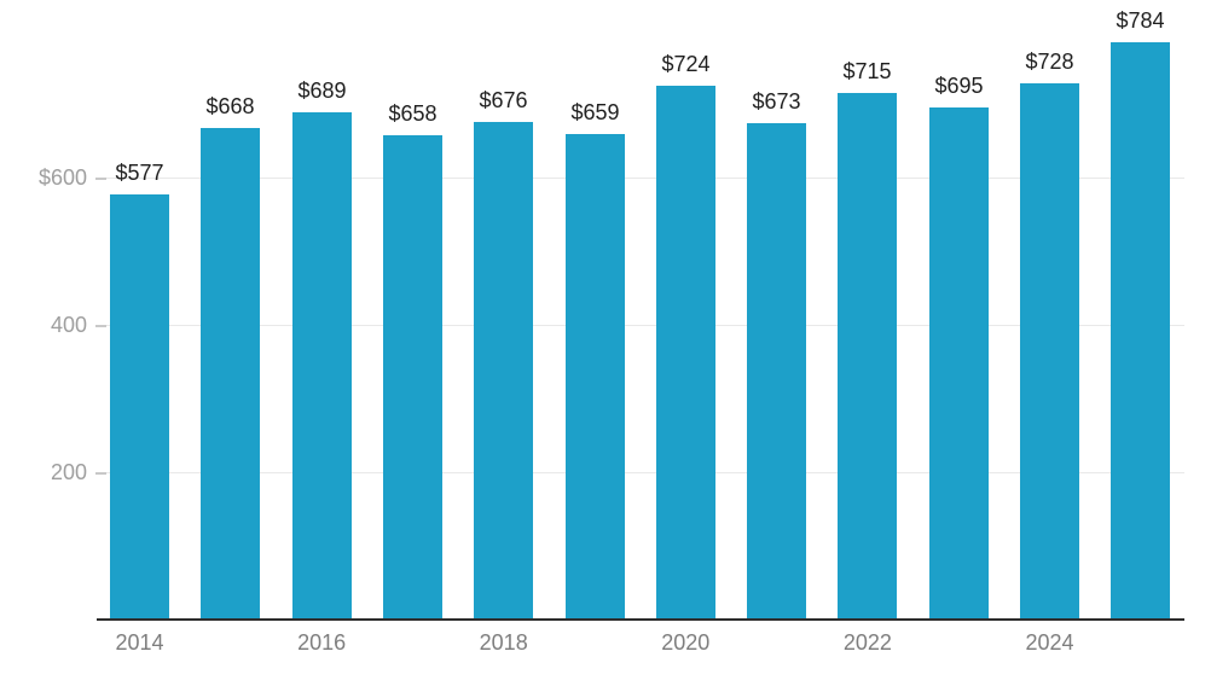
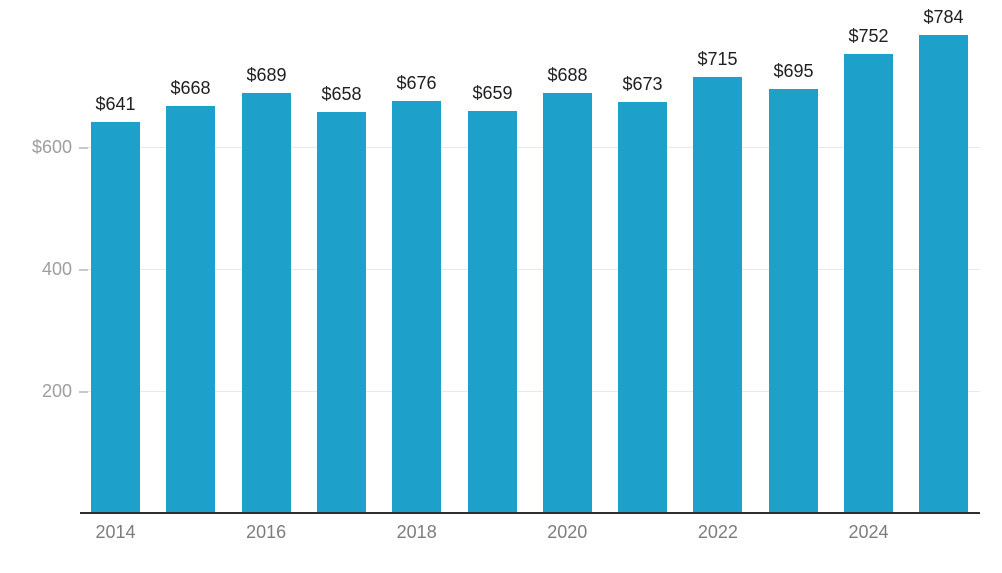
2014: $577 -> $641
2020: $724 -> $688
2024: $728 -> $752
